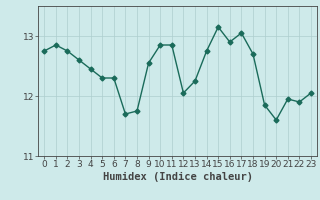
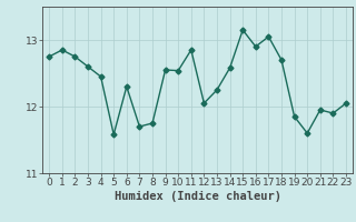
5: 12.30 -> 11.58
10: 12.85 -> 12.54
14: 12.75 -> 12.58
